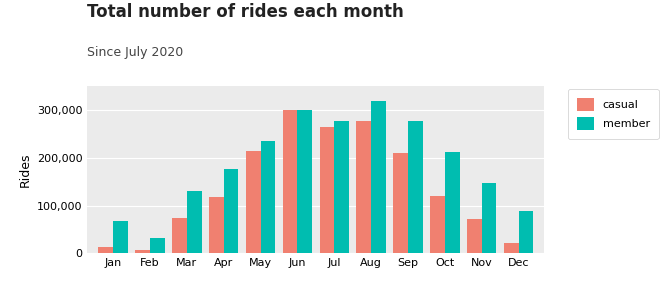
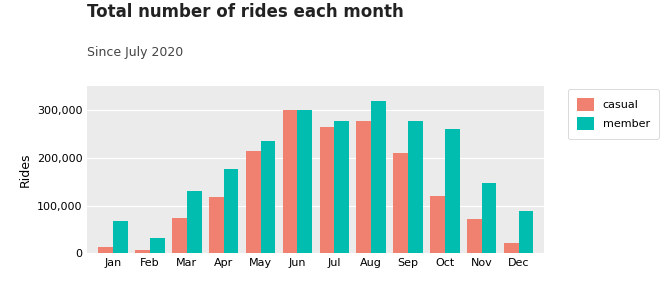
member/Oct: 212,000 -> 260,000
